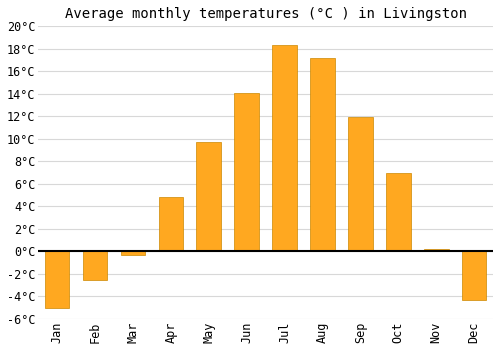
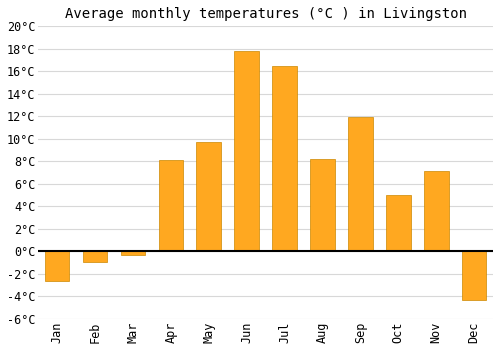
Jan: -5.0°C -> -2.6°C
Feb: -2.5°C -> -0.9°C
Apr: 4.8°C -> 8.1°C
Jun: 14.1°C -> 17.8°C
Jul: 18.3°C -> 16.5°C
Aug: 17.2°C -> 8.2°C
Oct: 7.0°C -> 5.0°C
Nov: 0.2°C -> 7.1°C
